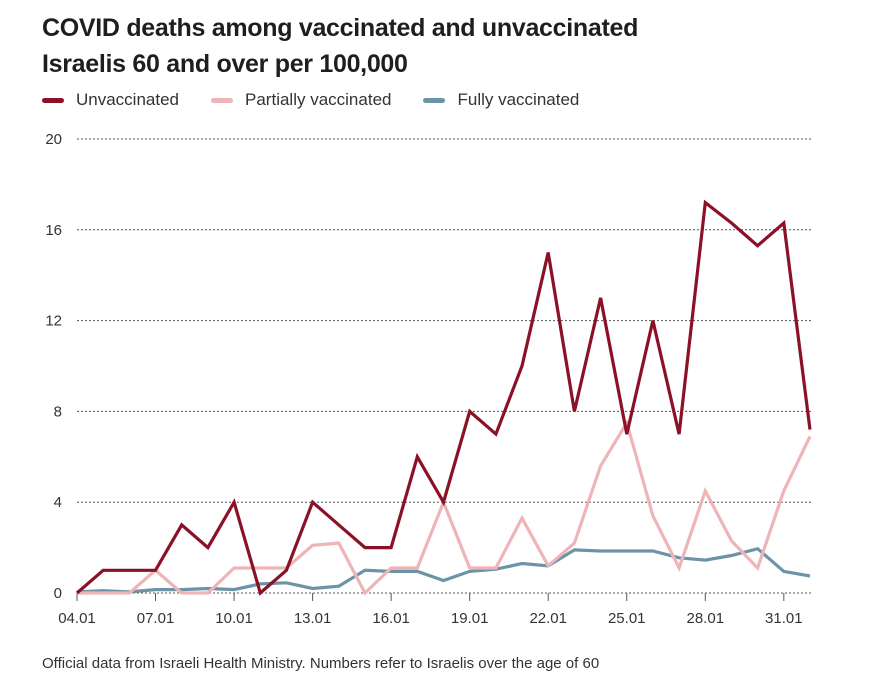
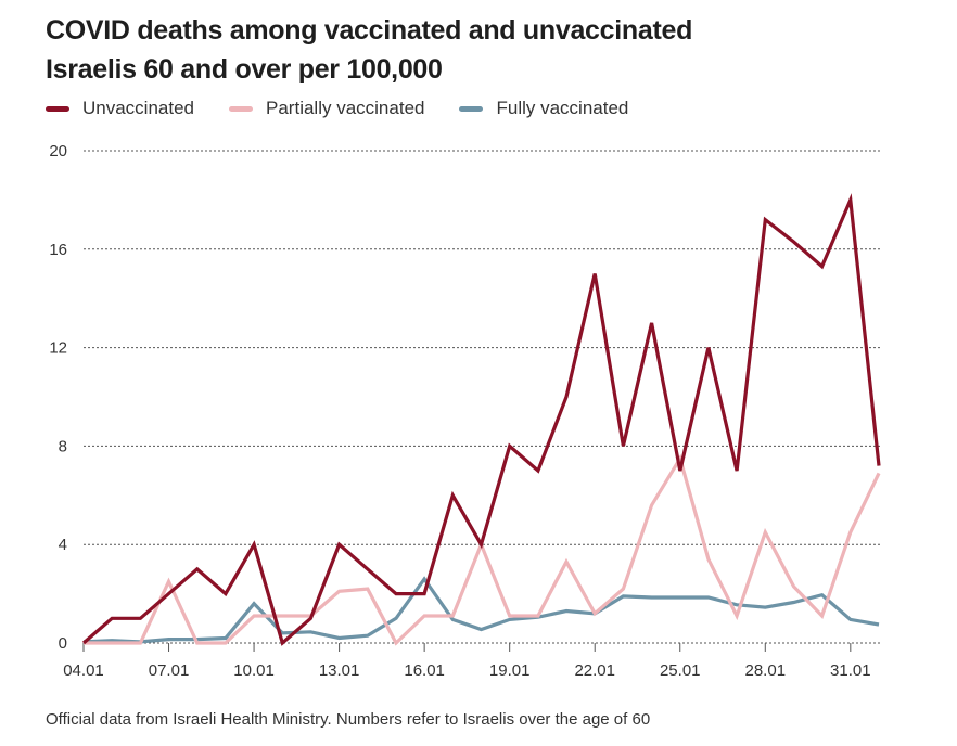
Unvaccinated/07.01: 1.0 -> 2.0
Partially vaccinated/07.01: 1.0 -> 2.5
Fully vaccinated/10.01: 0.1 -> 1.6
Fully vaccinated/16.01: 0.9 -> 2.6
Unvaccinated/31.01: 16.3 -> 18.0
